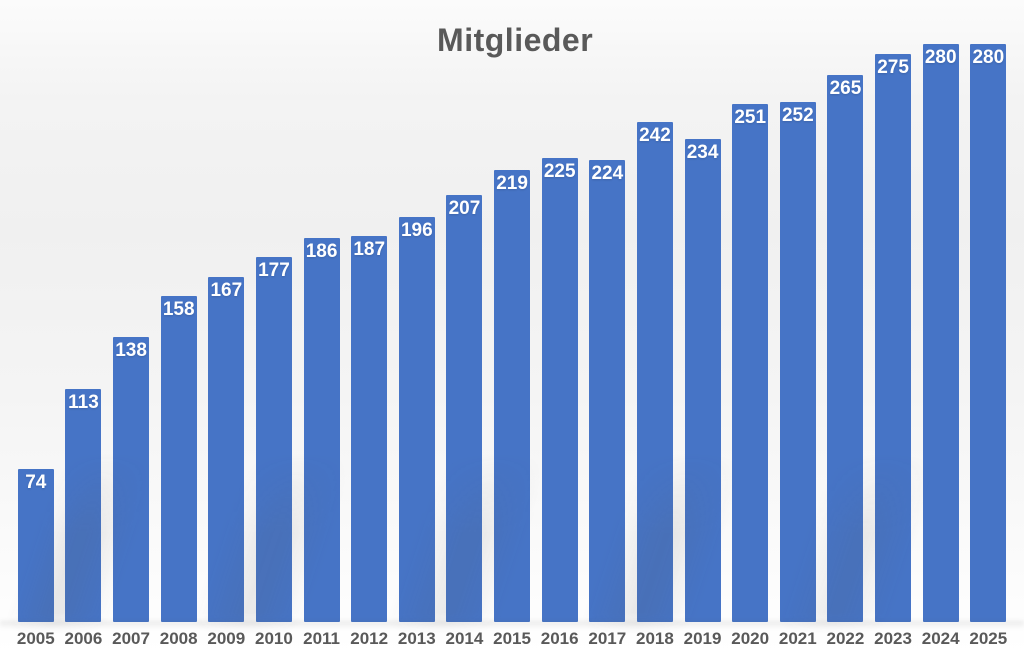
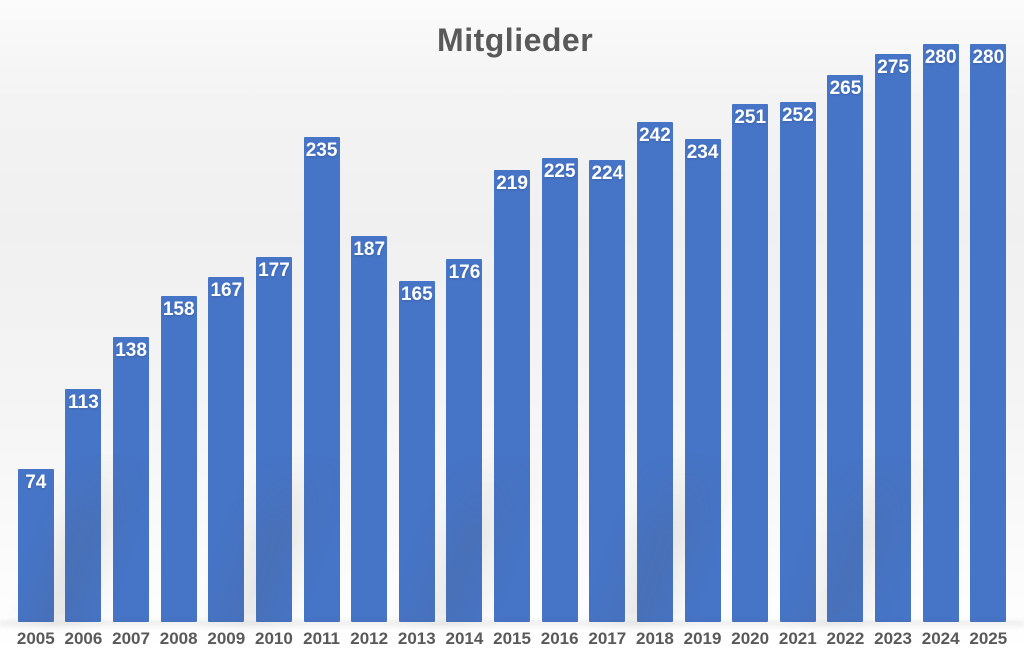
2011: 186 -> 235
2013: 196 -> 165
2014: 207 -> 176
